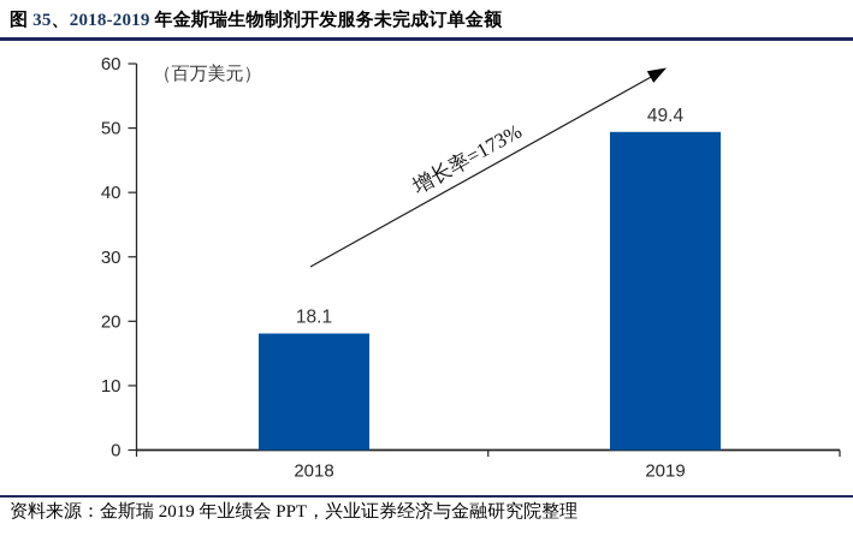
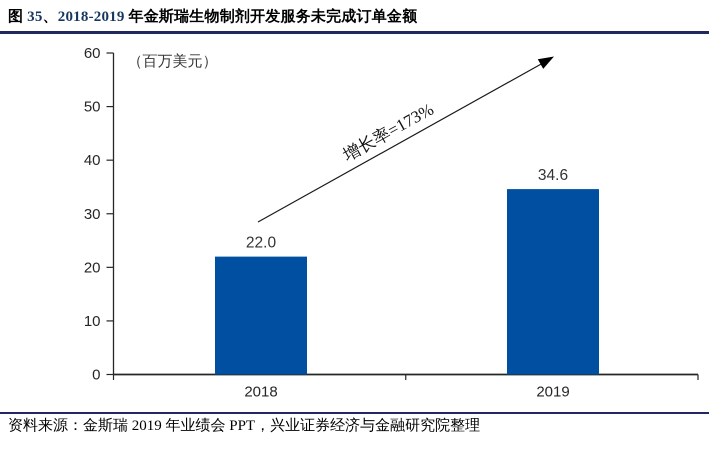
2018: 18.1 -> 22.0
2019: 49.4 -> 34.6
